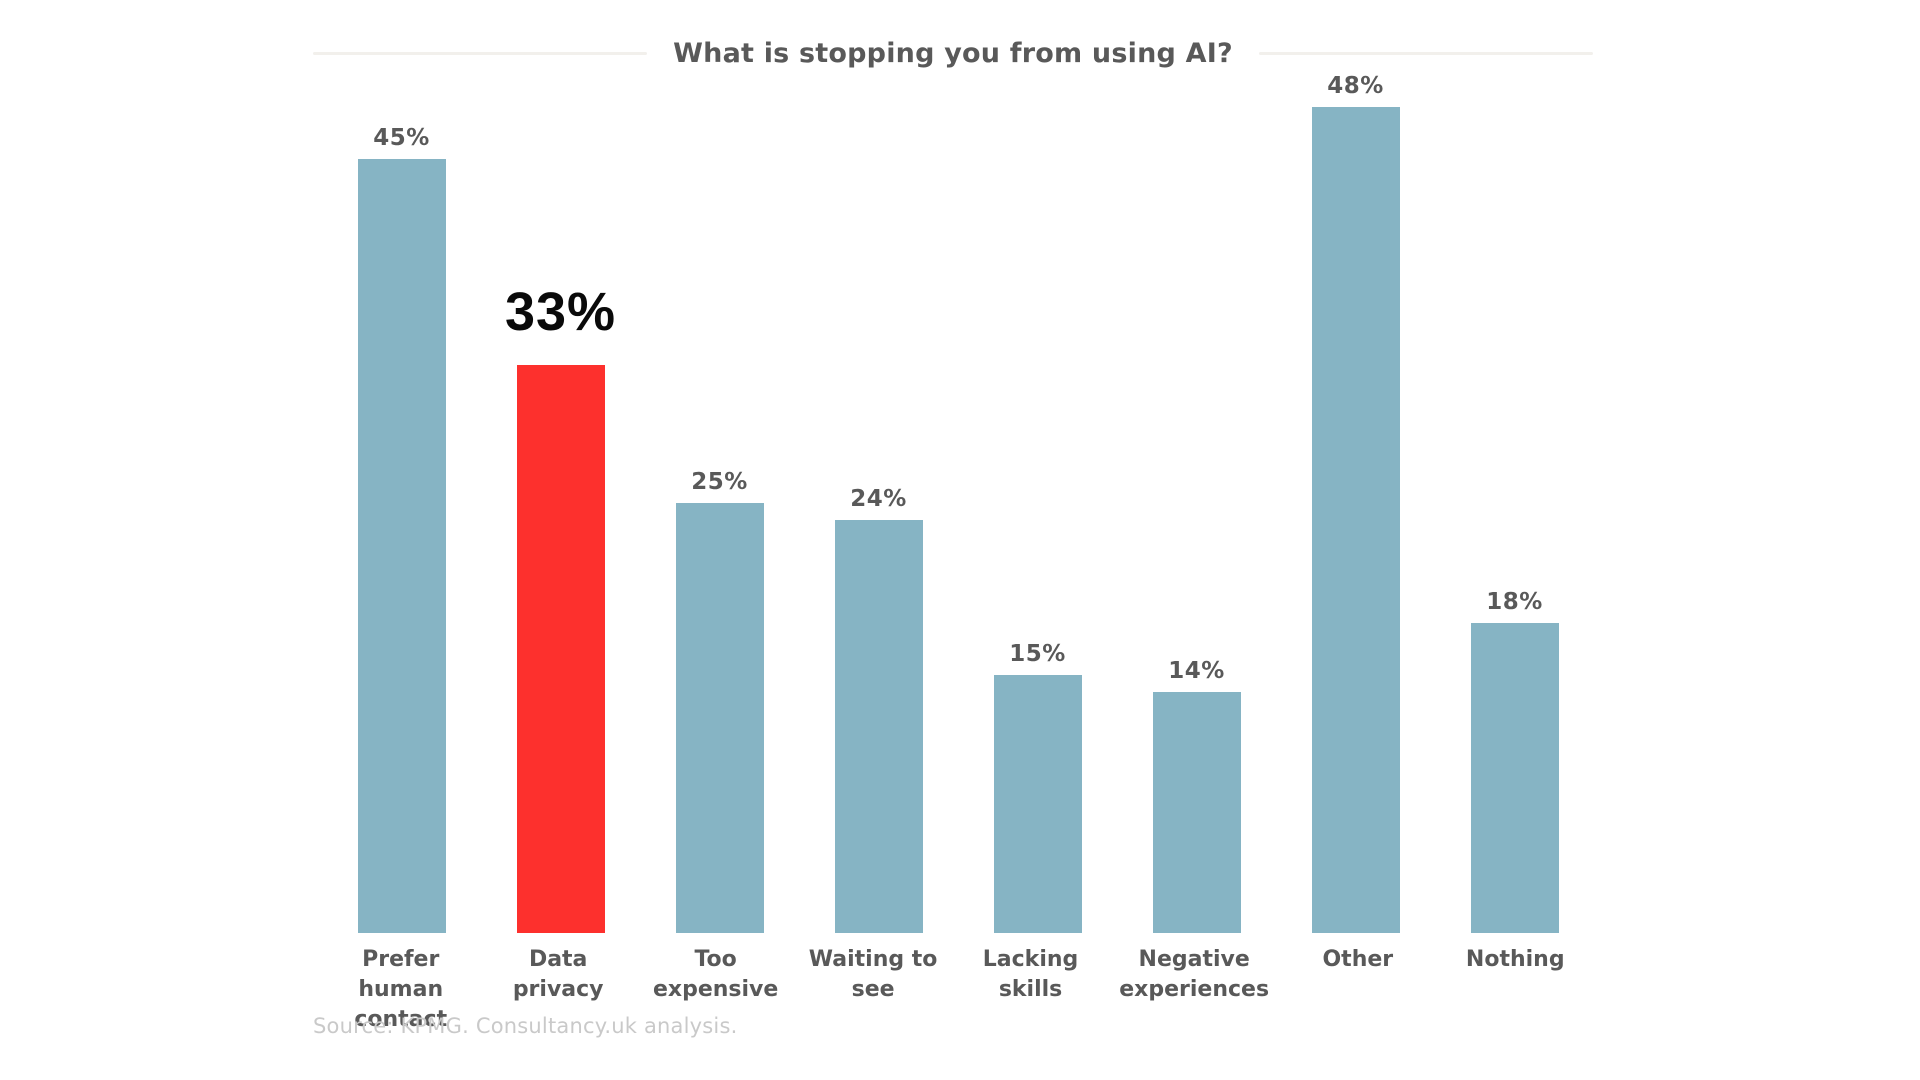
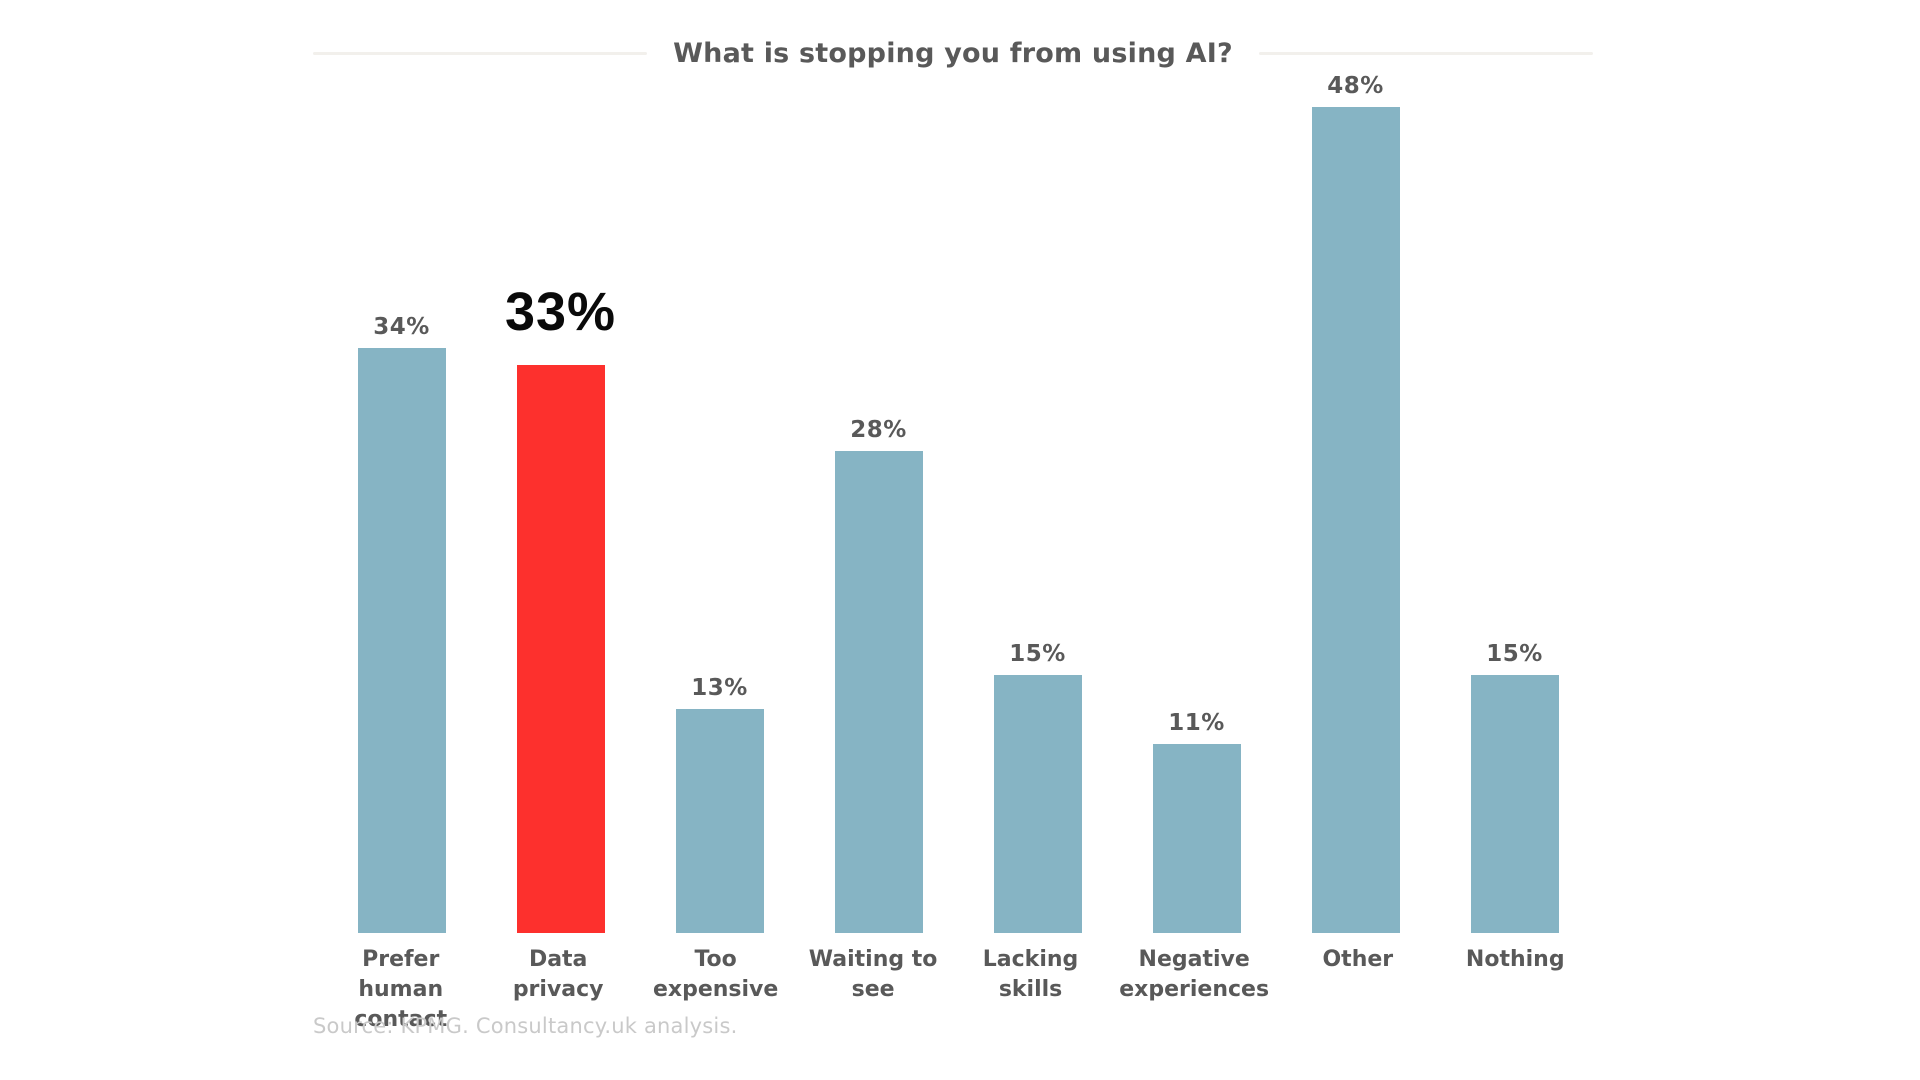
Prefer human contact: 45% -> 34%
Too expensive: 25% -> 13%
Waiting to see: 24% -> 28%
Negative experiences: 14% -> 11%
Nothing: 18% -> 15%
